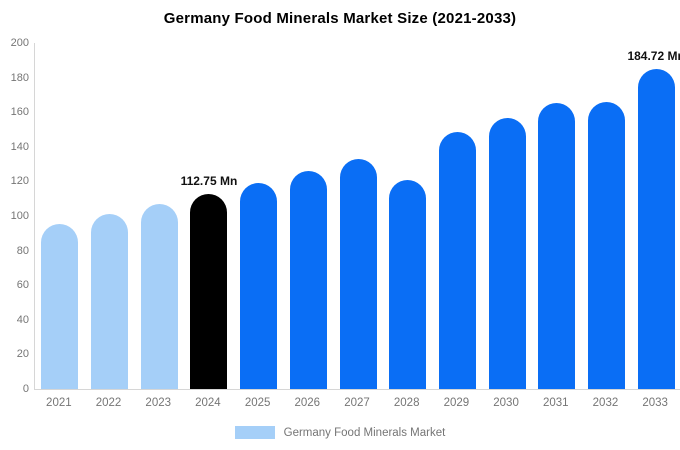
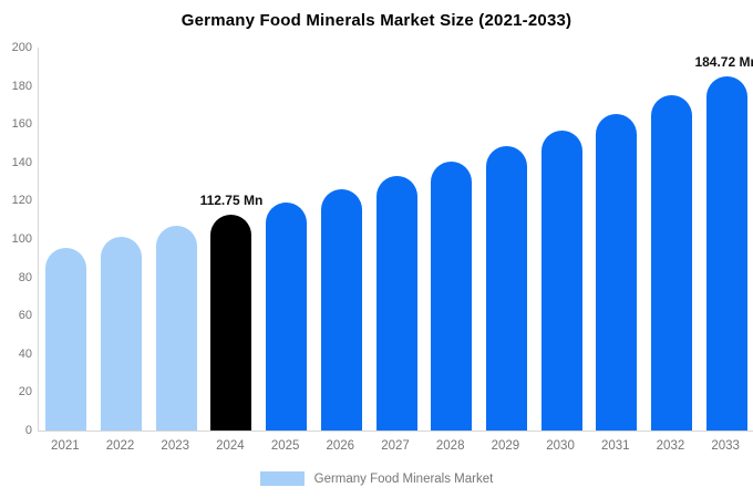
2028: 121 -> 140
2032: 166 -> 175
